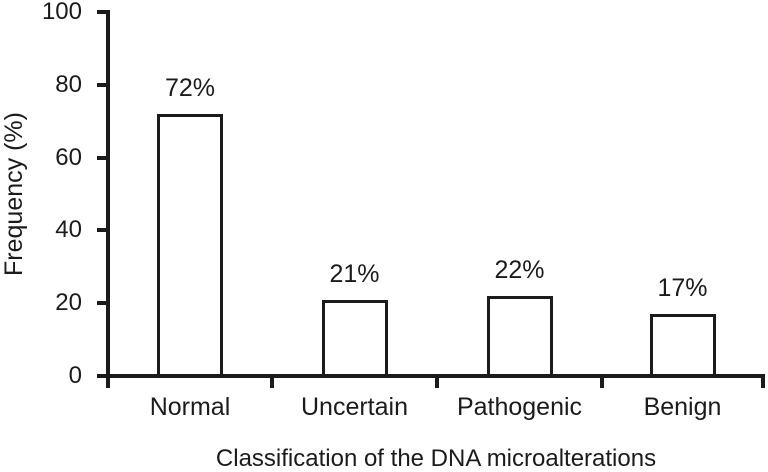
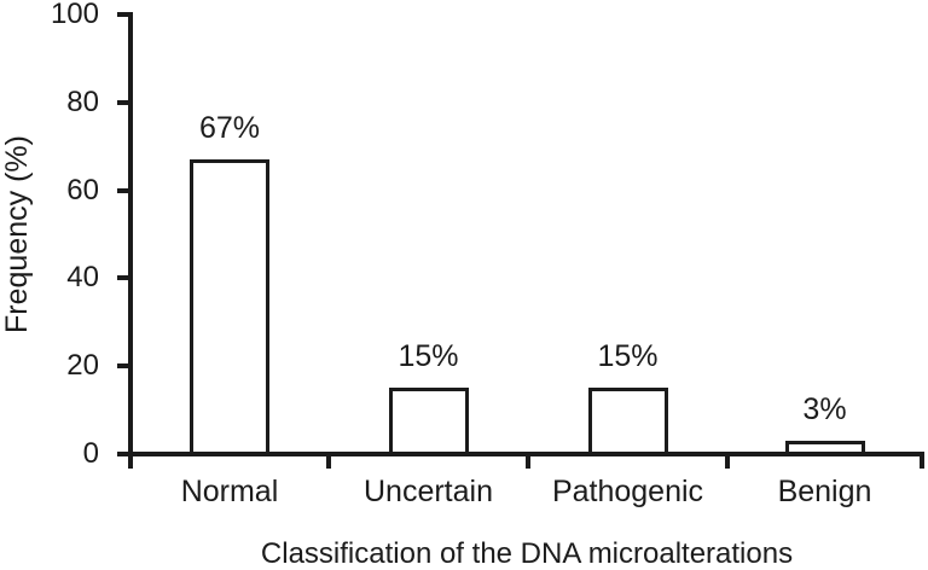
Normal: 72% -> 67%
Uncertain: 21% -> 15%
Pathogenic: 22% -> 15%
Benign: 17% -> 3%
